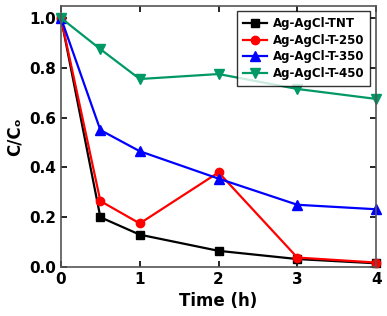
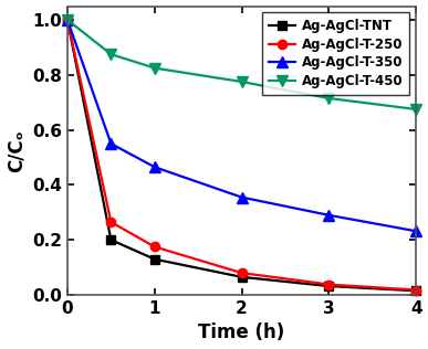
Ag-AgCl-T-450/1: 0.755 -> 0.825
Ag-AgCl-T-250/2: 0.380 -> 0.080
Ag-AgCl-T-350/3: 0.250 -> 0.290
